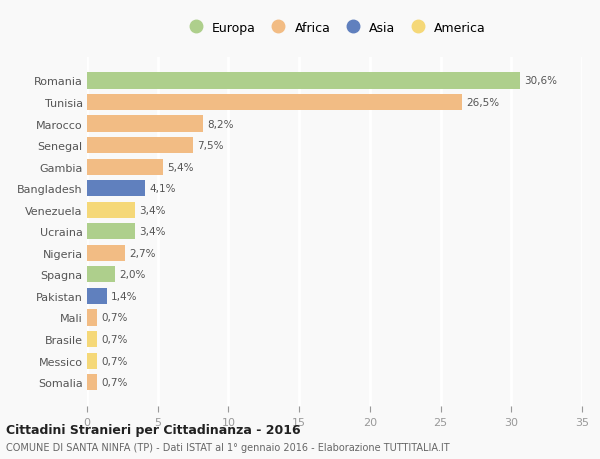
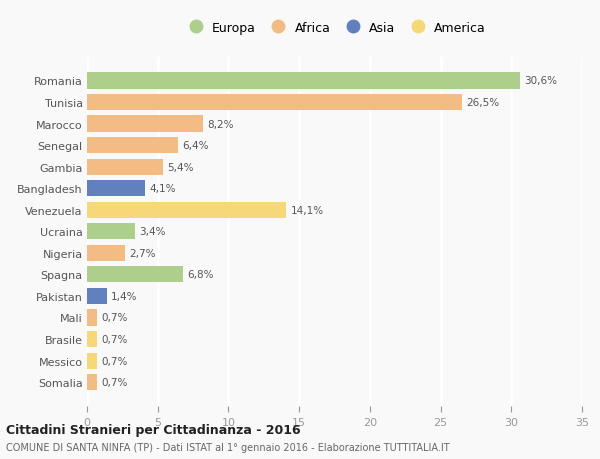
Senegal: 7,5% -> 6,4%
Venezuela: 3,4% -> 14,1%
Spagna: 2,0% -> 6,8%
